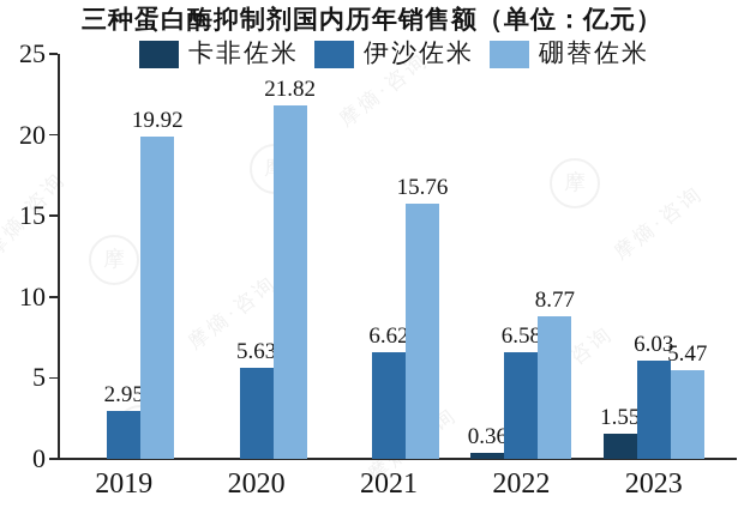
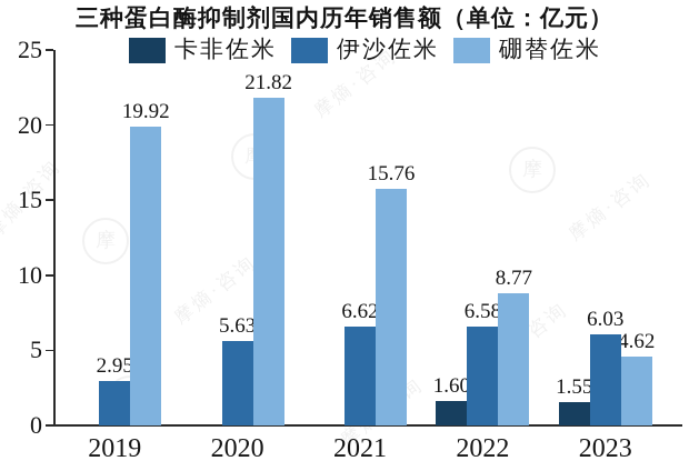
卡非佐米/2022: 0.36 -> 1.60
硼替佐米/2023: 5.47 -> 4.62
